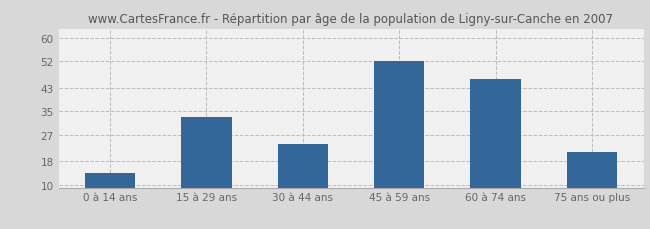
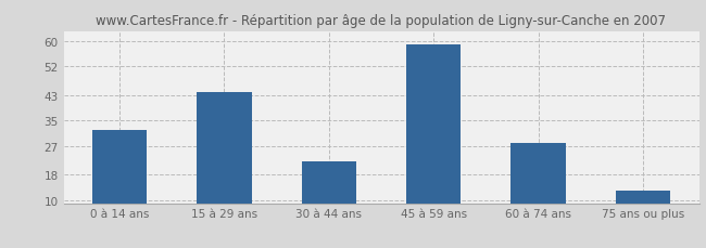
0 à 14 ans: 14 -> 32
15 à 29 ans: 33 -> 44
30 à 44 ans: 24 -> 22
45 à 59 ans: 52 -> 59
60 à 74 ans: 46 -> 28
75 ans ou plus: 21 -> 13
